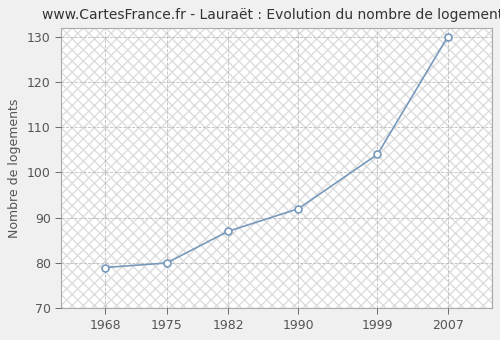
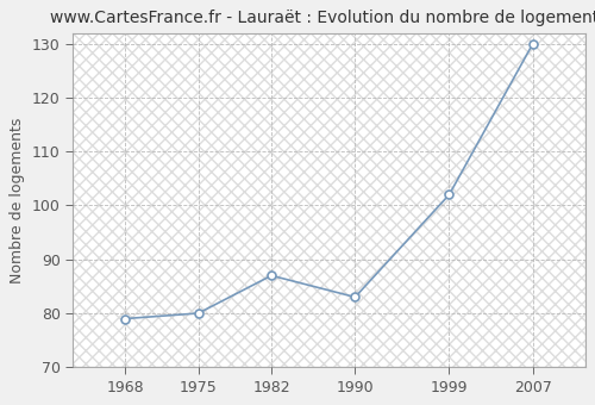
1990: 92 -> 83
1999: 104 -> 102
